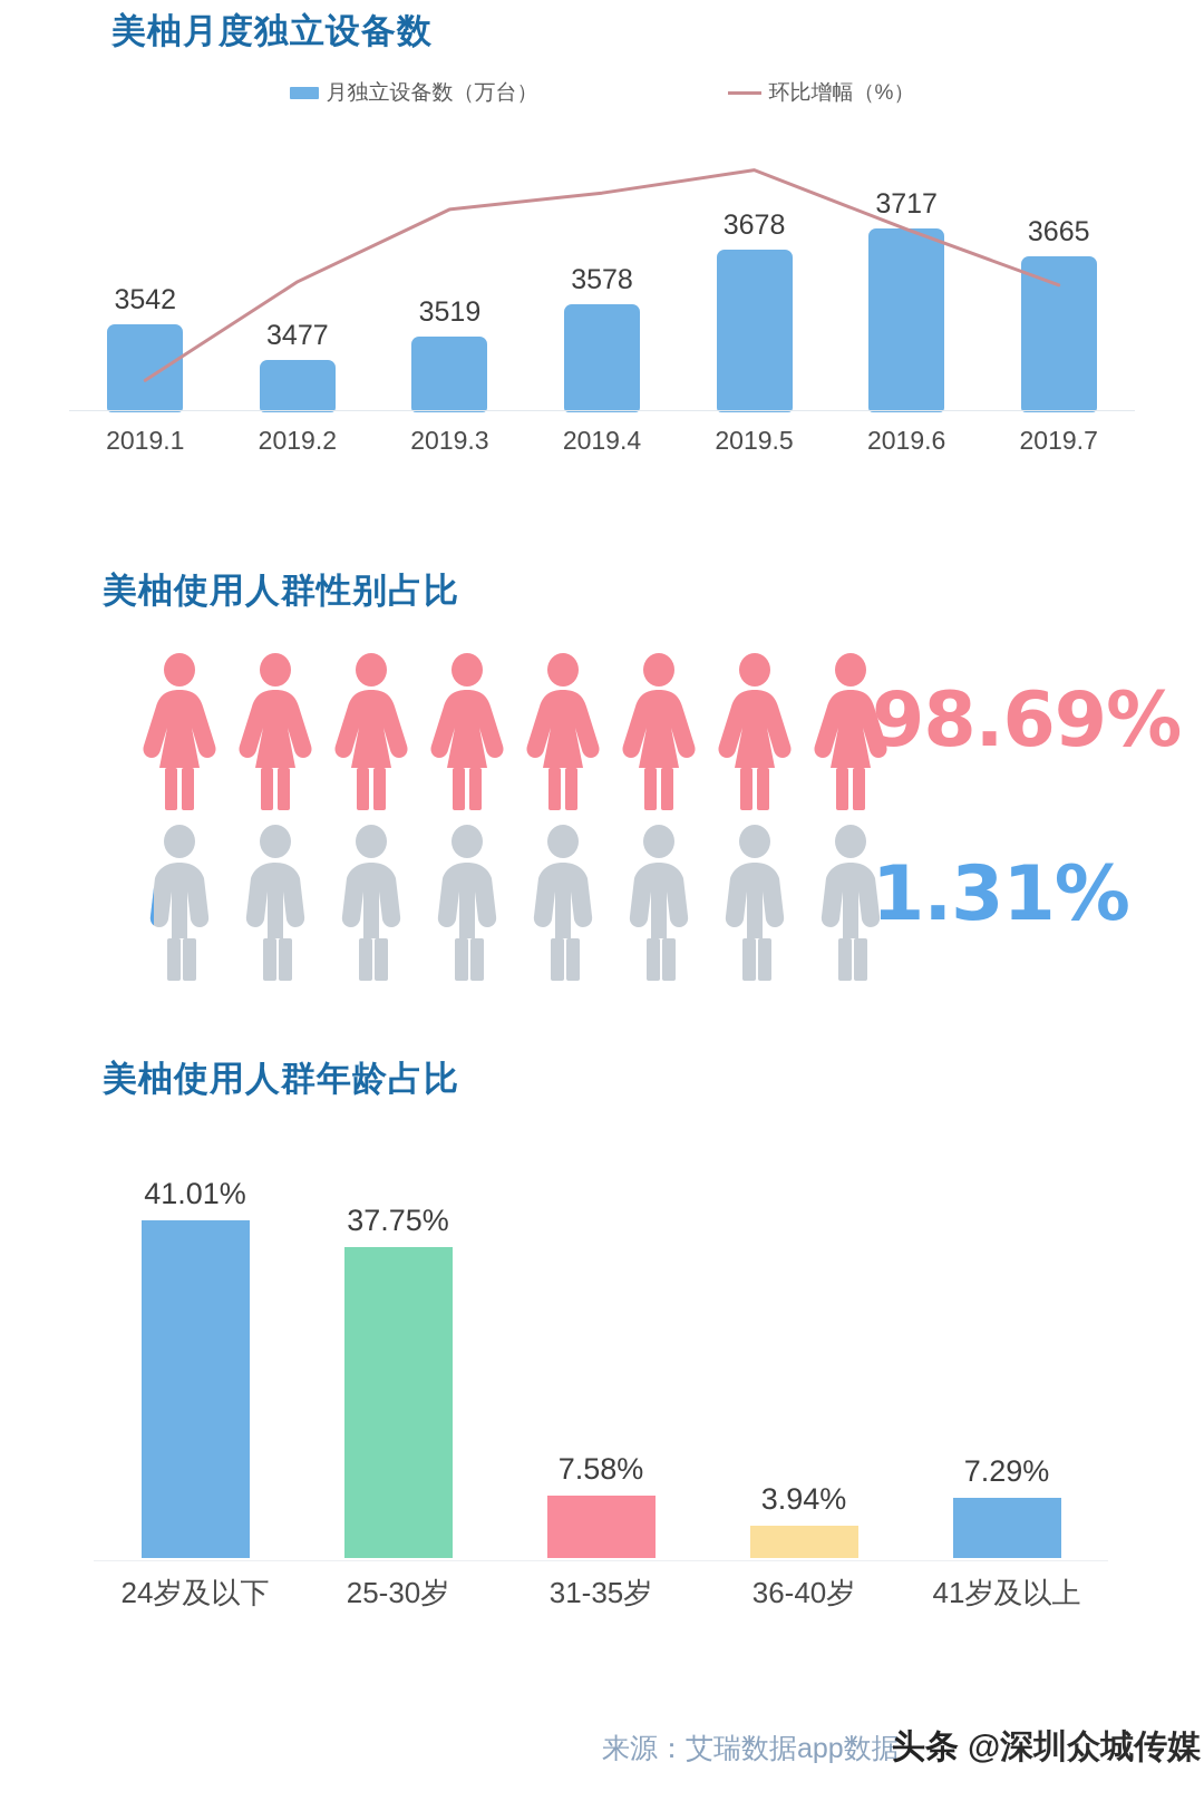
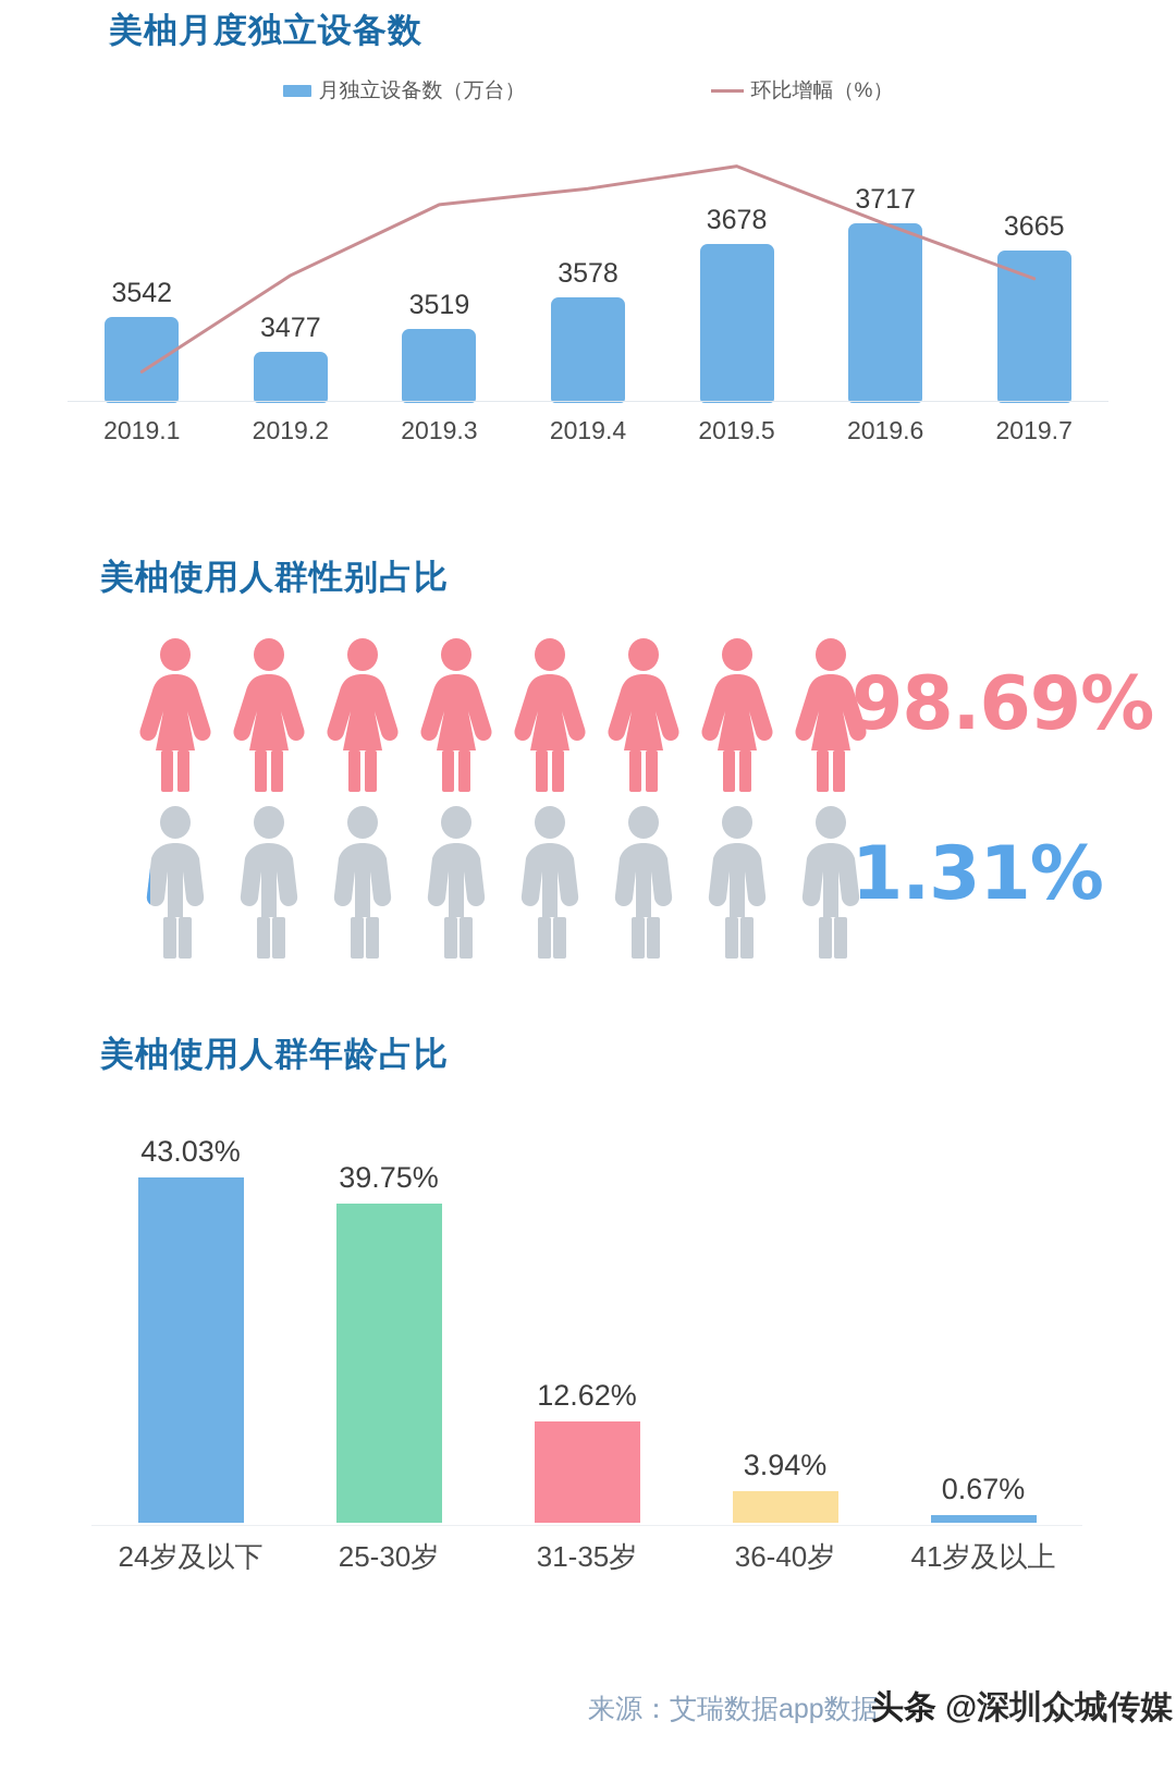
美柚使用人群年龄占比/24岁及以下: 41.01% -> 43.03%
美柚使用人群年龄占比/25-30岁: 37.75% -> 39.75%
美柚使用人群年龄占比/31-35岁: 7.58% -> 12.62%
美柚使用人群年龄占比/41岁及以上: 7.29% -> 0.67%
